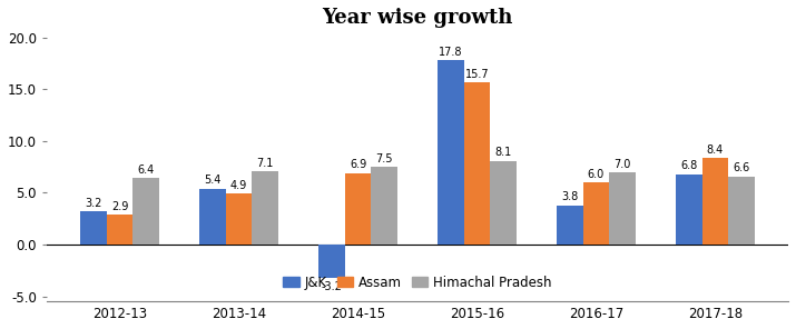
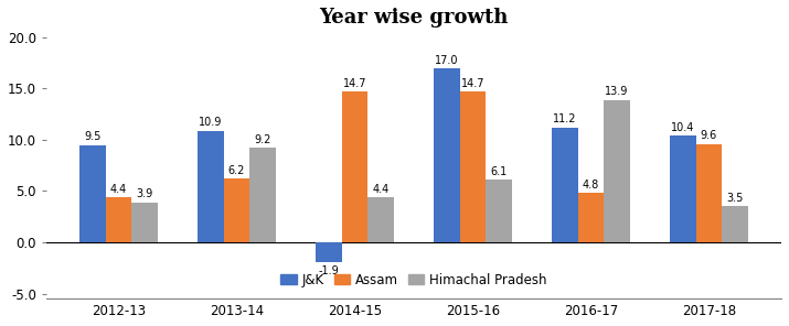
J&K/2012-13: 3.2 -> 9.5
Assam/2012-13: 2.9 -> 4.4
Himachal Pradesh/2012-13: 6.4 -> 3.9
J&K/2013-14: 5.4 -> 10.9
Assam/2013-14: 4.9 -> 6.2
Himachal Pradesh/2013-14: 7.1 -> 9.2
J&K/2014-15: -3.2 -> -1.9
Assam/2014-15: 6.9 -> 14.7
Himachal Pradesh/2014-15: 7.5 -> 4.4
J&K/2015-16: 17.8 -> 17.0
Assam/2015-16: 15.7 -> 14.7
Himachal Pradesh/2015-16: 8.1 -> 6.1
J&K/2016-17: 3.8 -> 11.2
Assam/2016-17: 6.0 -> 4.8
Himachal Pradesh/2016-17: 7.0 -> 13.9
J&K/2017-18: 6.8 -> 10.4
Assam/2017-18: 8.4 -> 9.6
Himachal Pradesh/2017-18: 6.6 -> 3.5
